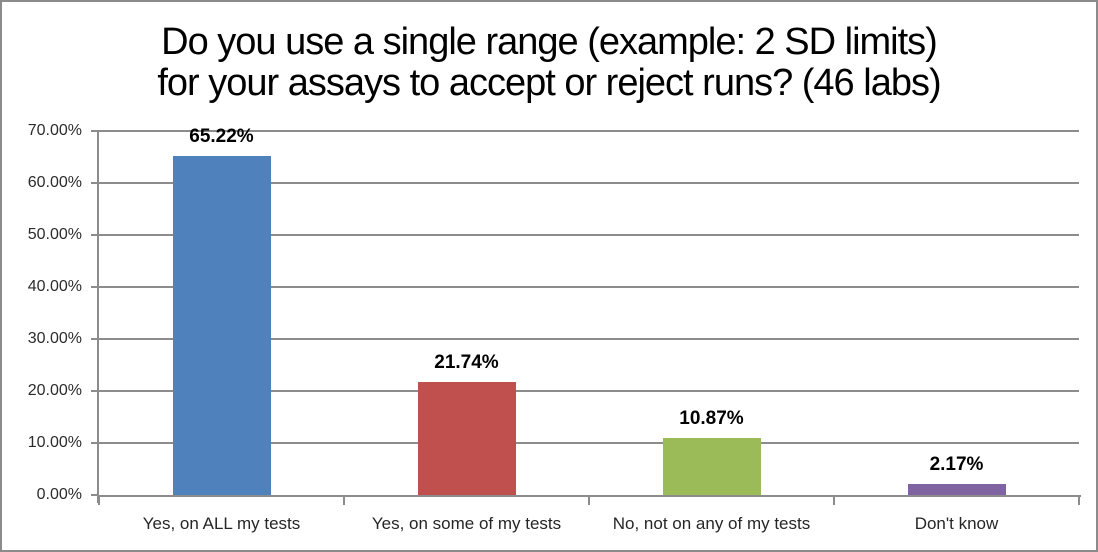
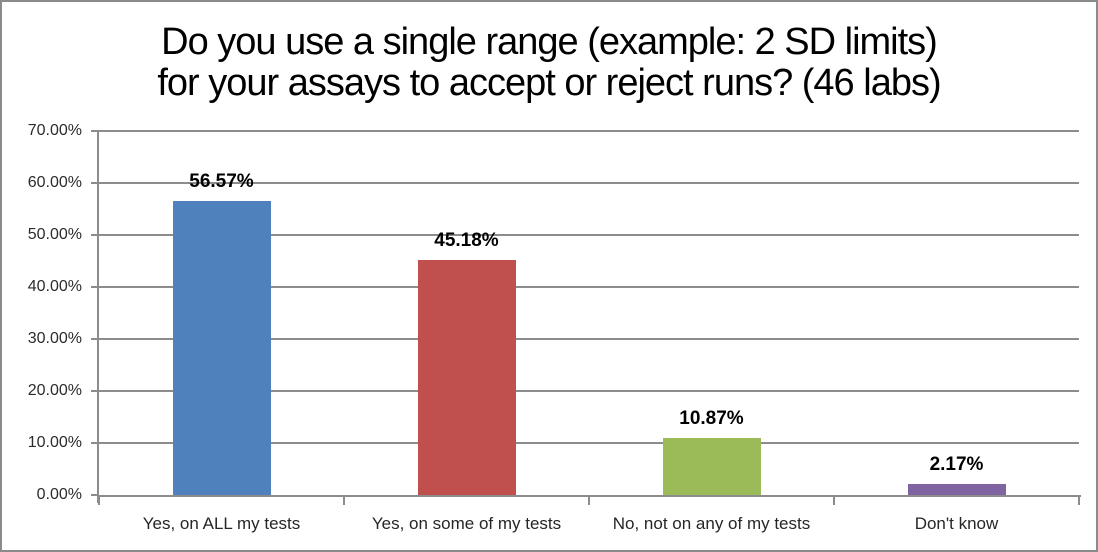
Yes, on ALL my tests: 65.22% -> 56.57%
Yes, on some of my tests: 21.74% -> 45.18%
